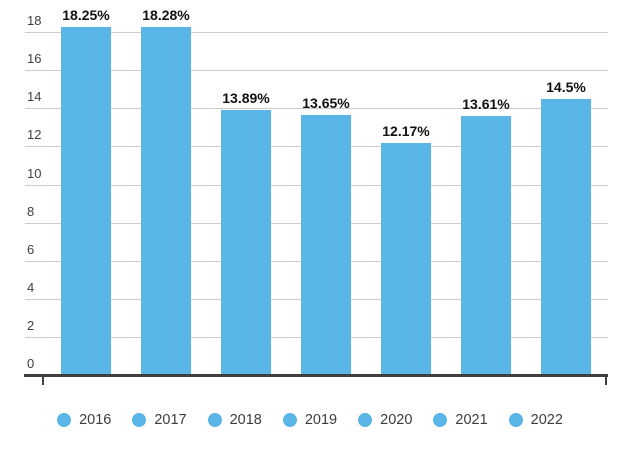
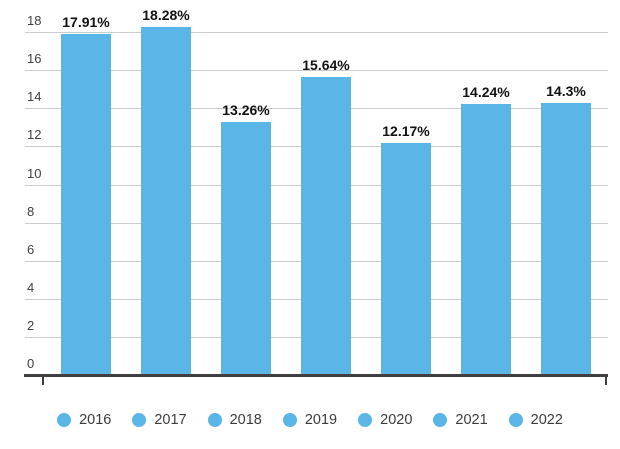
2016: 18.25% -> 17.91%
2018: 13.89% -> 13.26%
2019: 13.65% -> 15.64%
2021: 13.61% -> 14.24%
2022: 14.5% -> 14.3%
